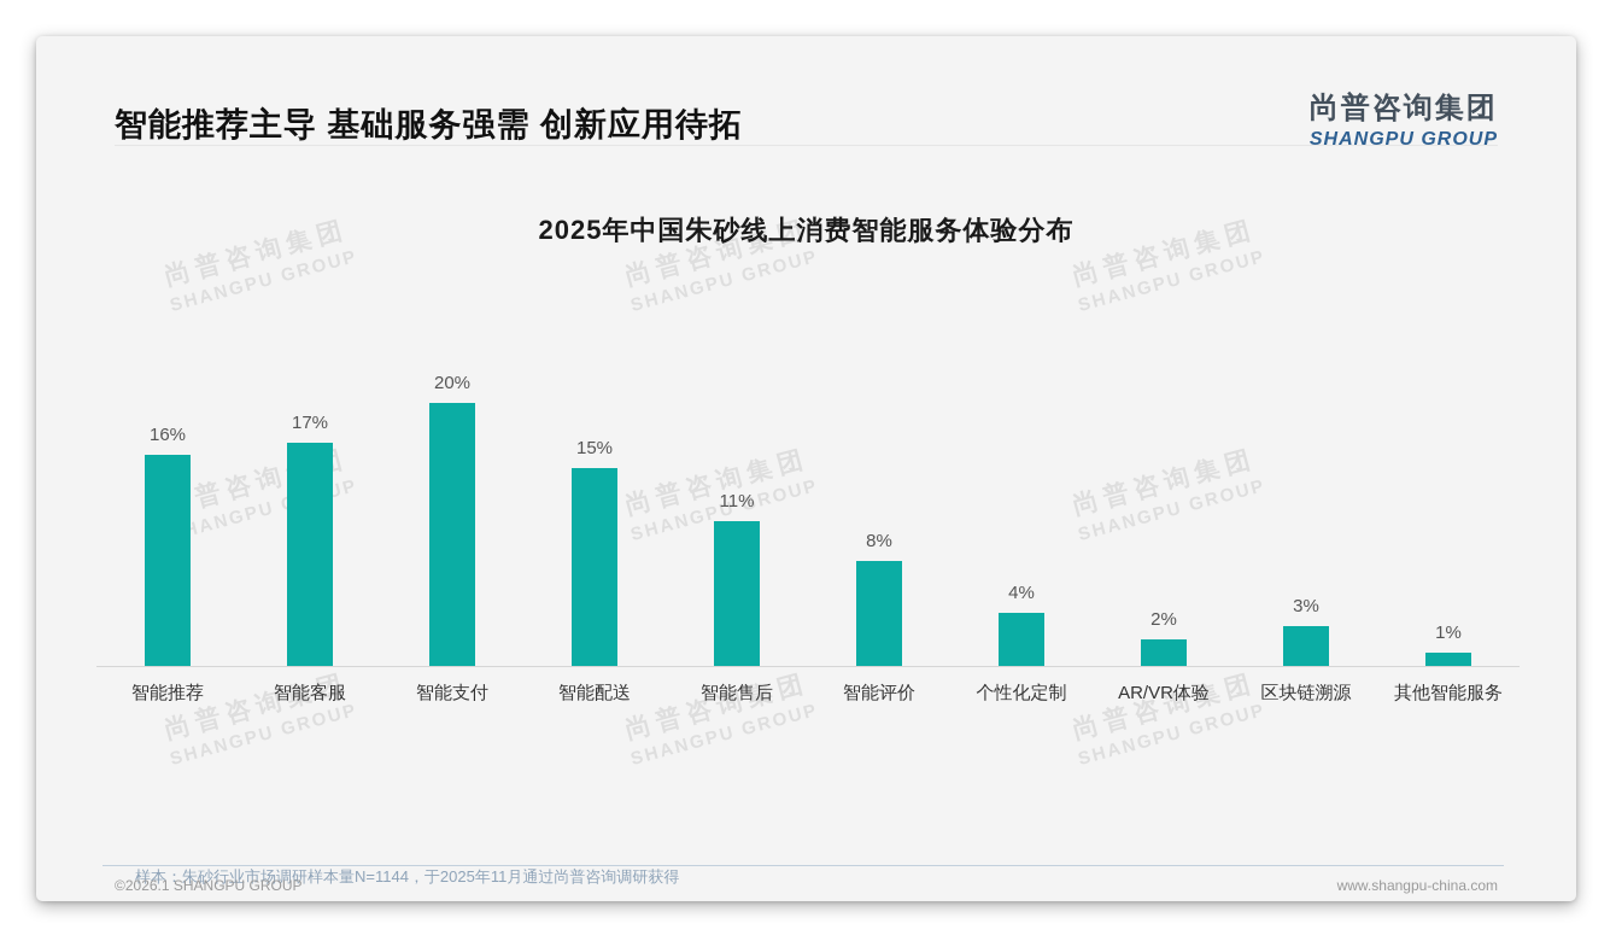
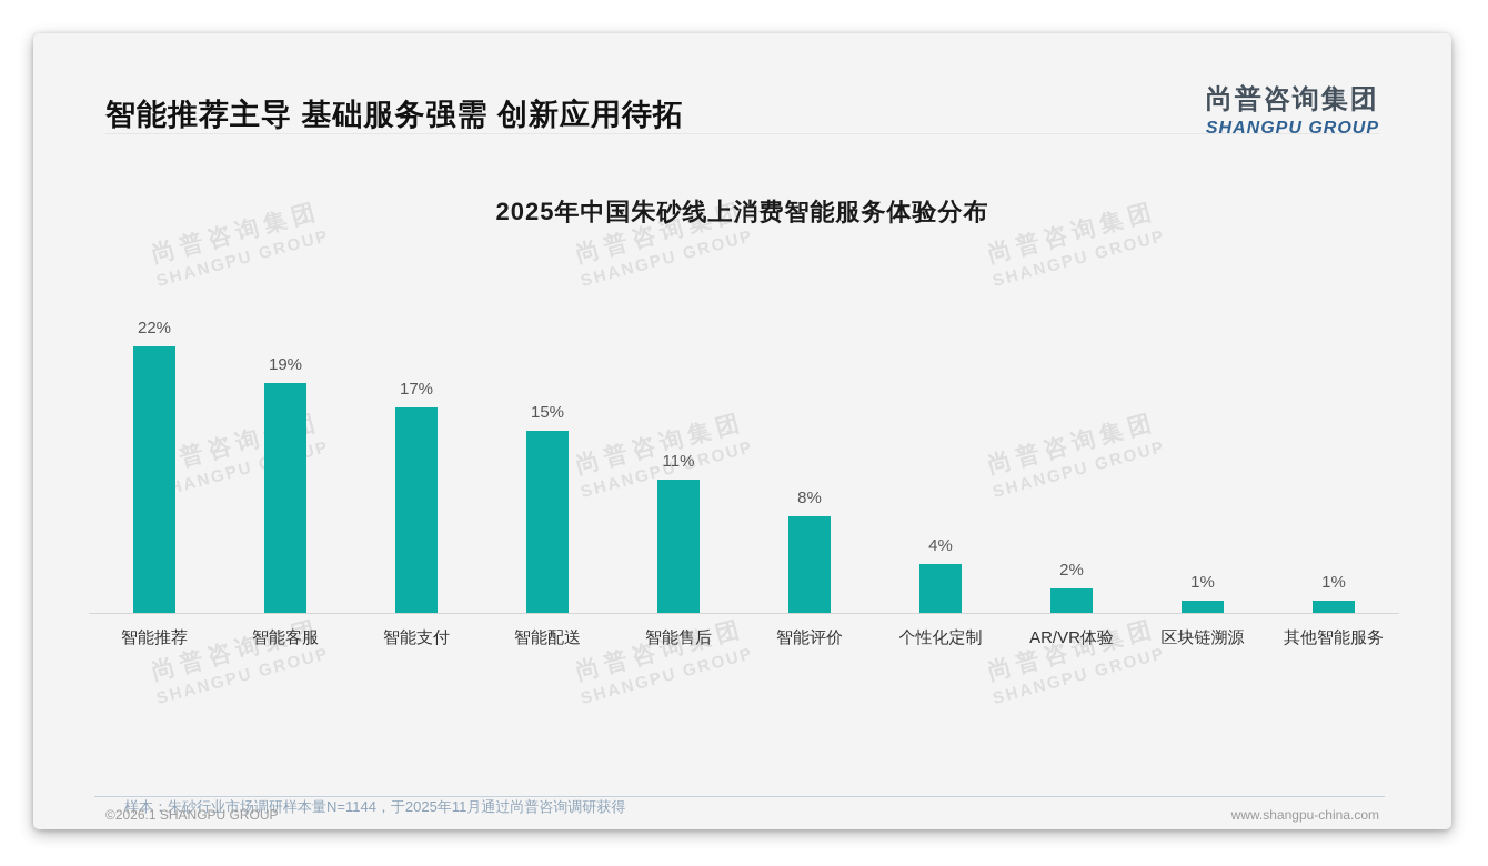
智能推荐: 16% -> 22%
智能客服: 17% -> 19%
智能支付: 20% -> 17%
区块链溯源: 3% -> 1%
